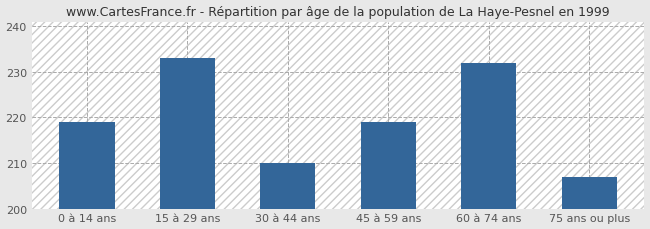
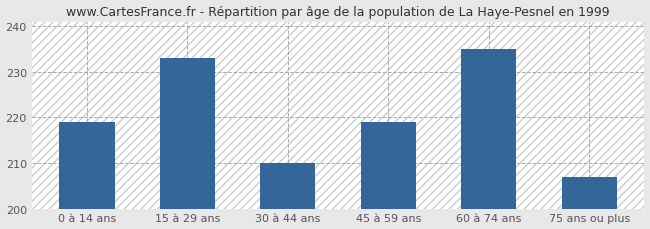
60 à 74 ans: 232 -> 235
